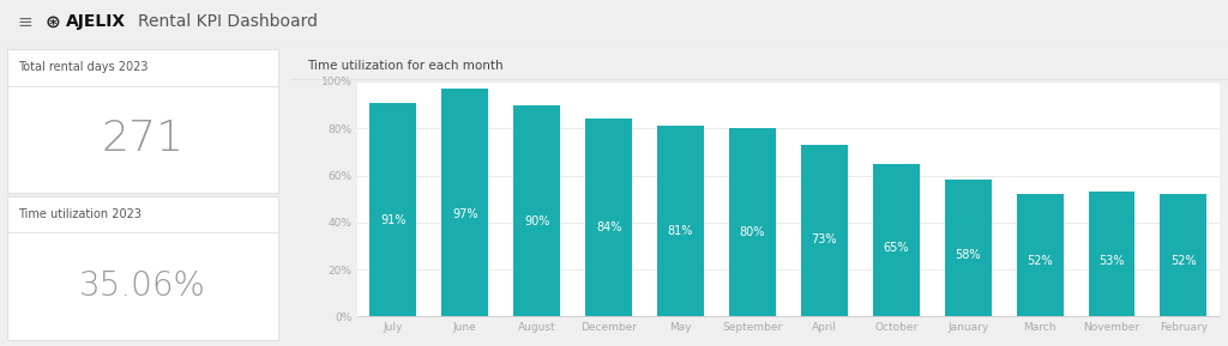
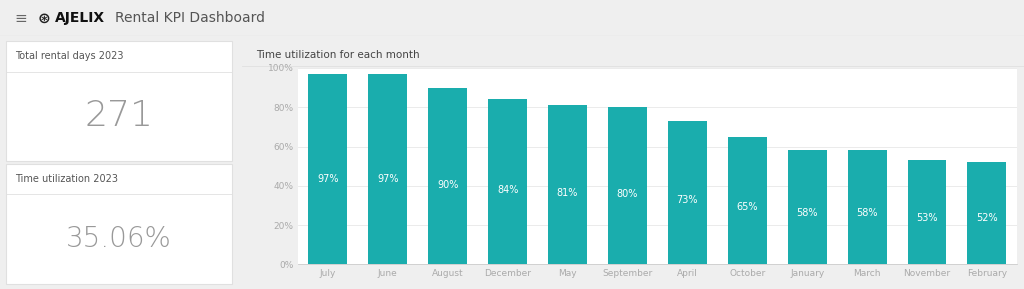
July: 91% -> 97%
March: 52% -> 58%
